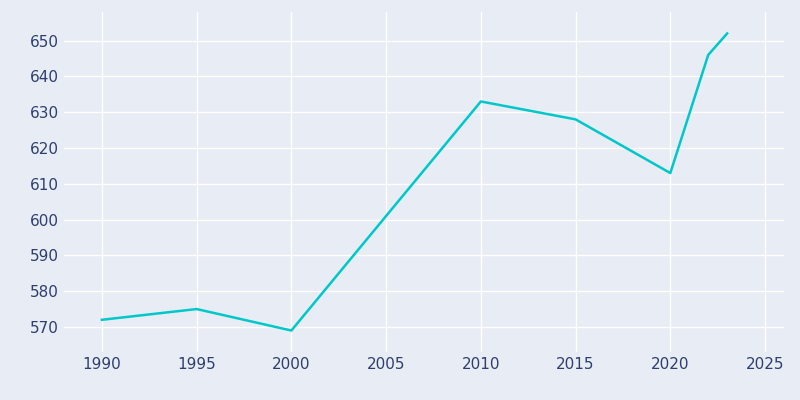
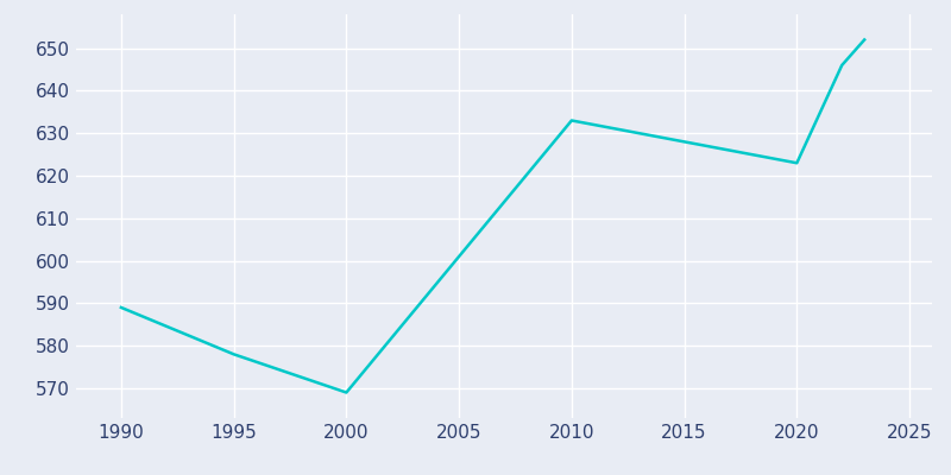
1990: 572 -> 589
1995: 575 -> 578
2020: 613 -> 623
